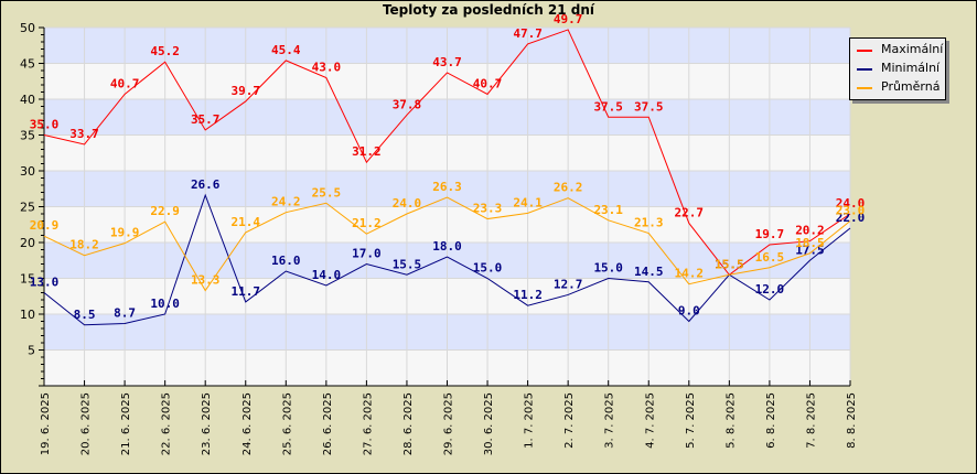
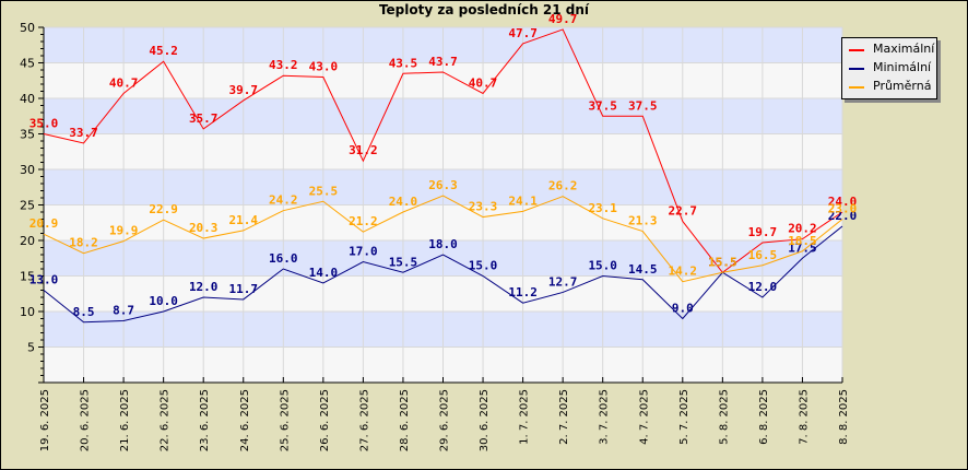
Minimální/23. 6. 2025: 26.6 -> 12.0
Průměrná/23. 6. 2025: 13.3 -> 20.3
Maximální/25. 6. 2025: 45.4 -> 43.2
Maximální/28. 6. 2025: 37.8 -> 43.5
